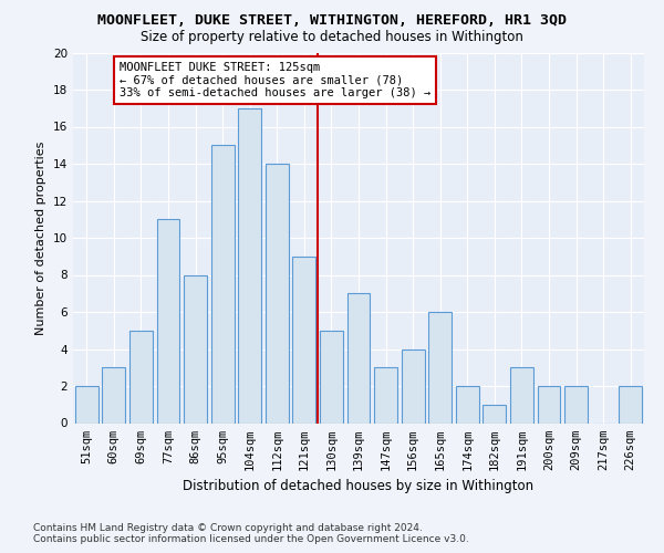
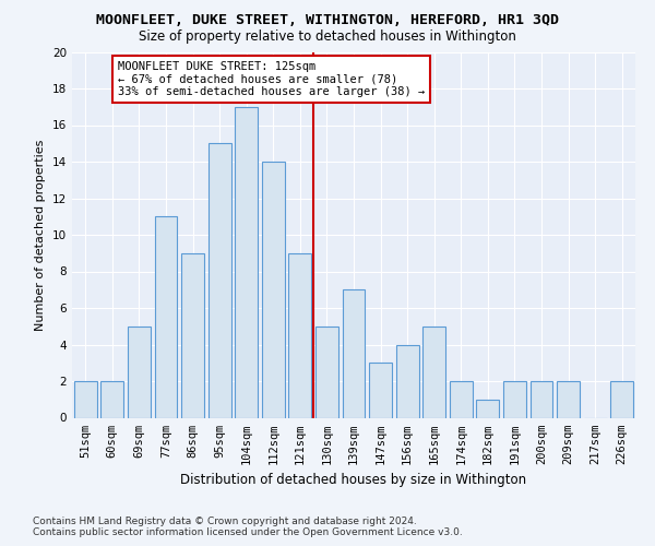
60sqm: 3 -> 2
86sqm: 8 -> 9
165sqm: 6 -> 5
191sqm: 3 -> 2
